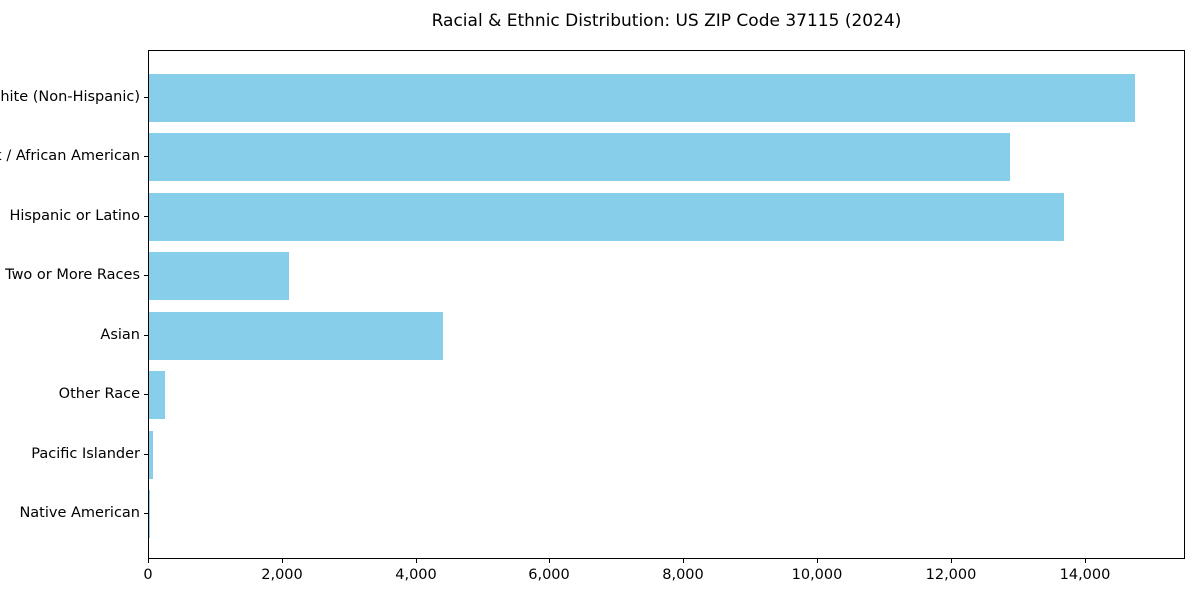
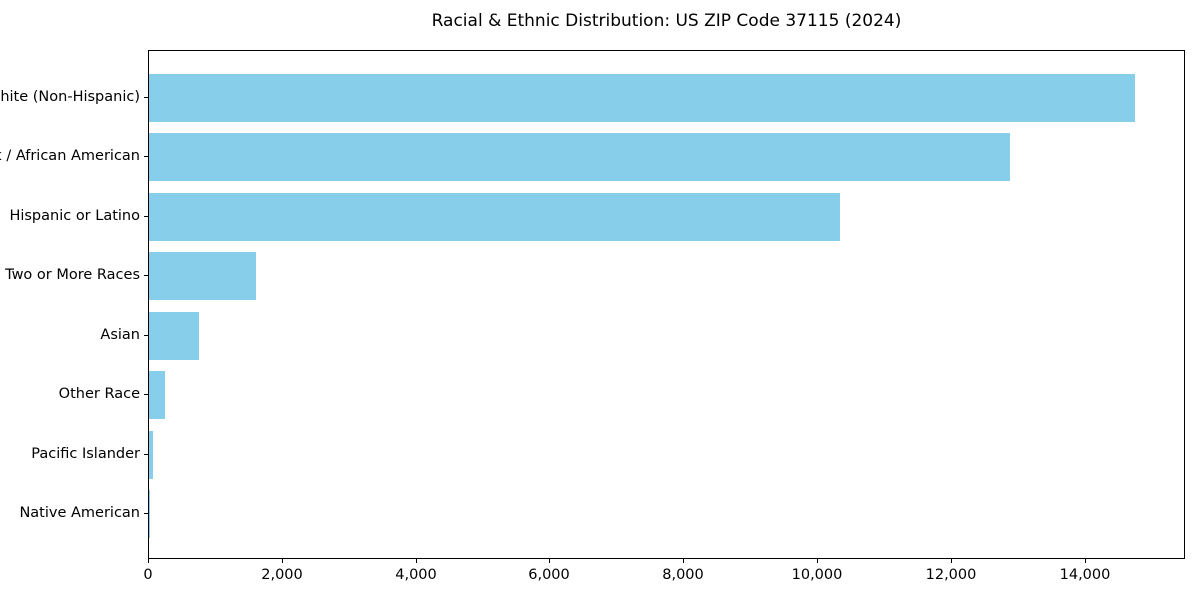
Hispanic or Latino: 13700 -> 10400
Two or More Races: 2100 -> 1600
Asian: 4400 -> 800
